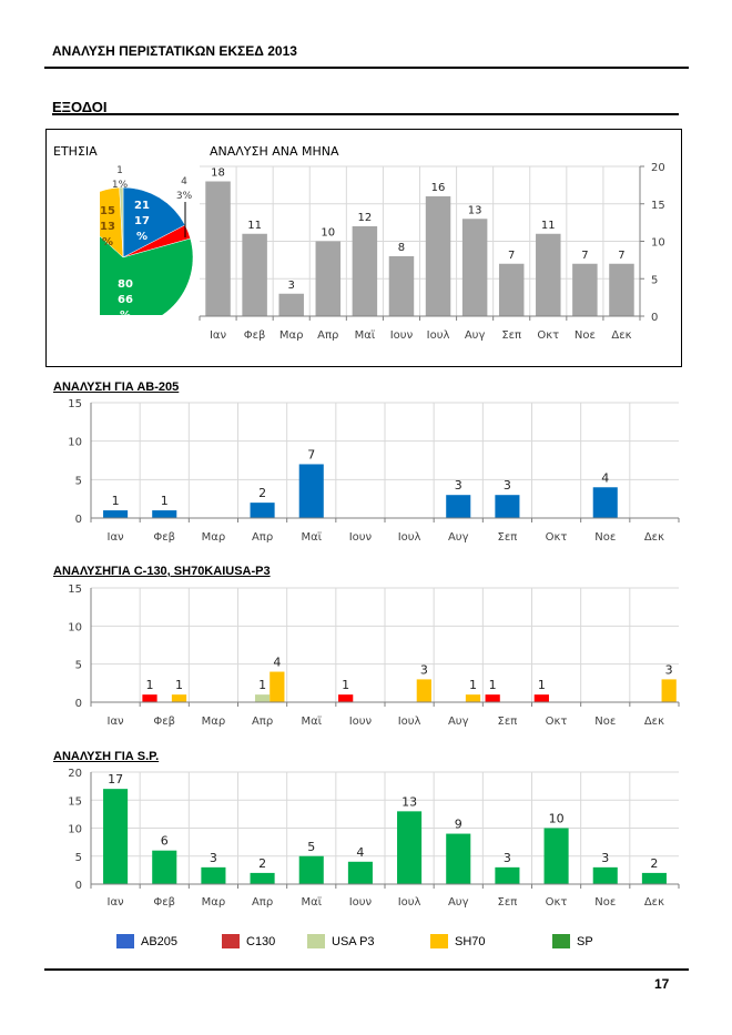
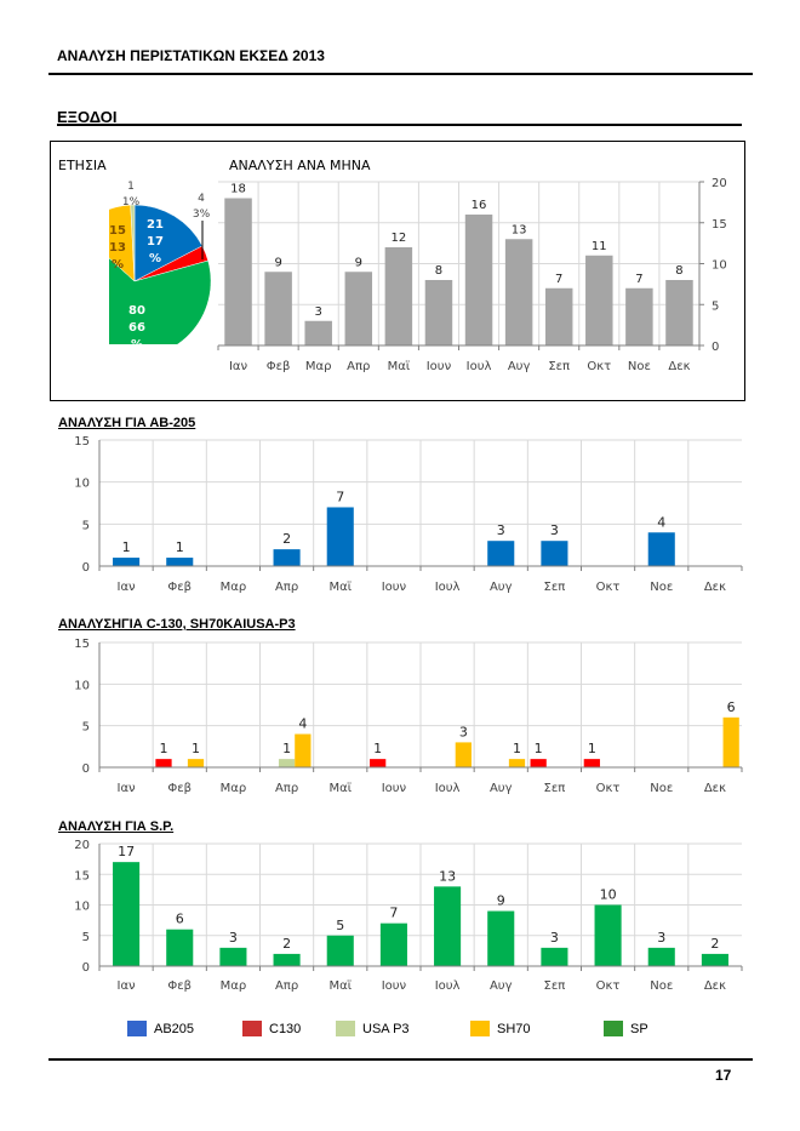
ΑΝΑΛΥΣΗ ΑΝΑ ΜΗΝΑ/Φεβ: 11 -> 9
ΑΝΑΛΥΣΗ ΑΝΑ ΜΗΝΑ/Απρ: 10 -> 9
ΑΝΑΛΥΣΗ ΑΝΑ ΜΗΝΑ/Δεκ: 7 -> 8
ΑΝΑΛΥΣΗΓΙΑ C-130, SH70KAIUSA-P3/SH70/Δεκ: 3 -> 6
ΑΝΑΛΥΣΗ ΓΙΑ S.P./Ιουν: 4 -> 7
